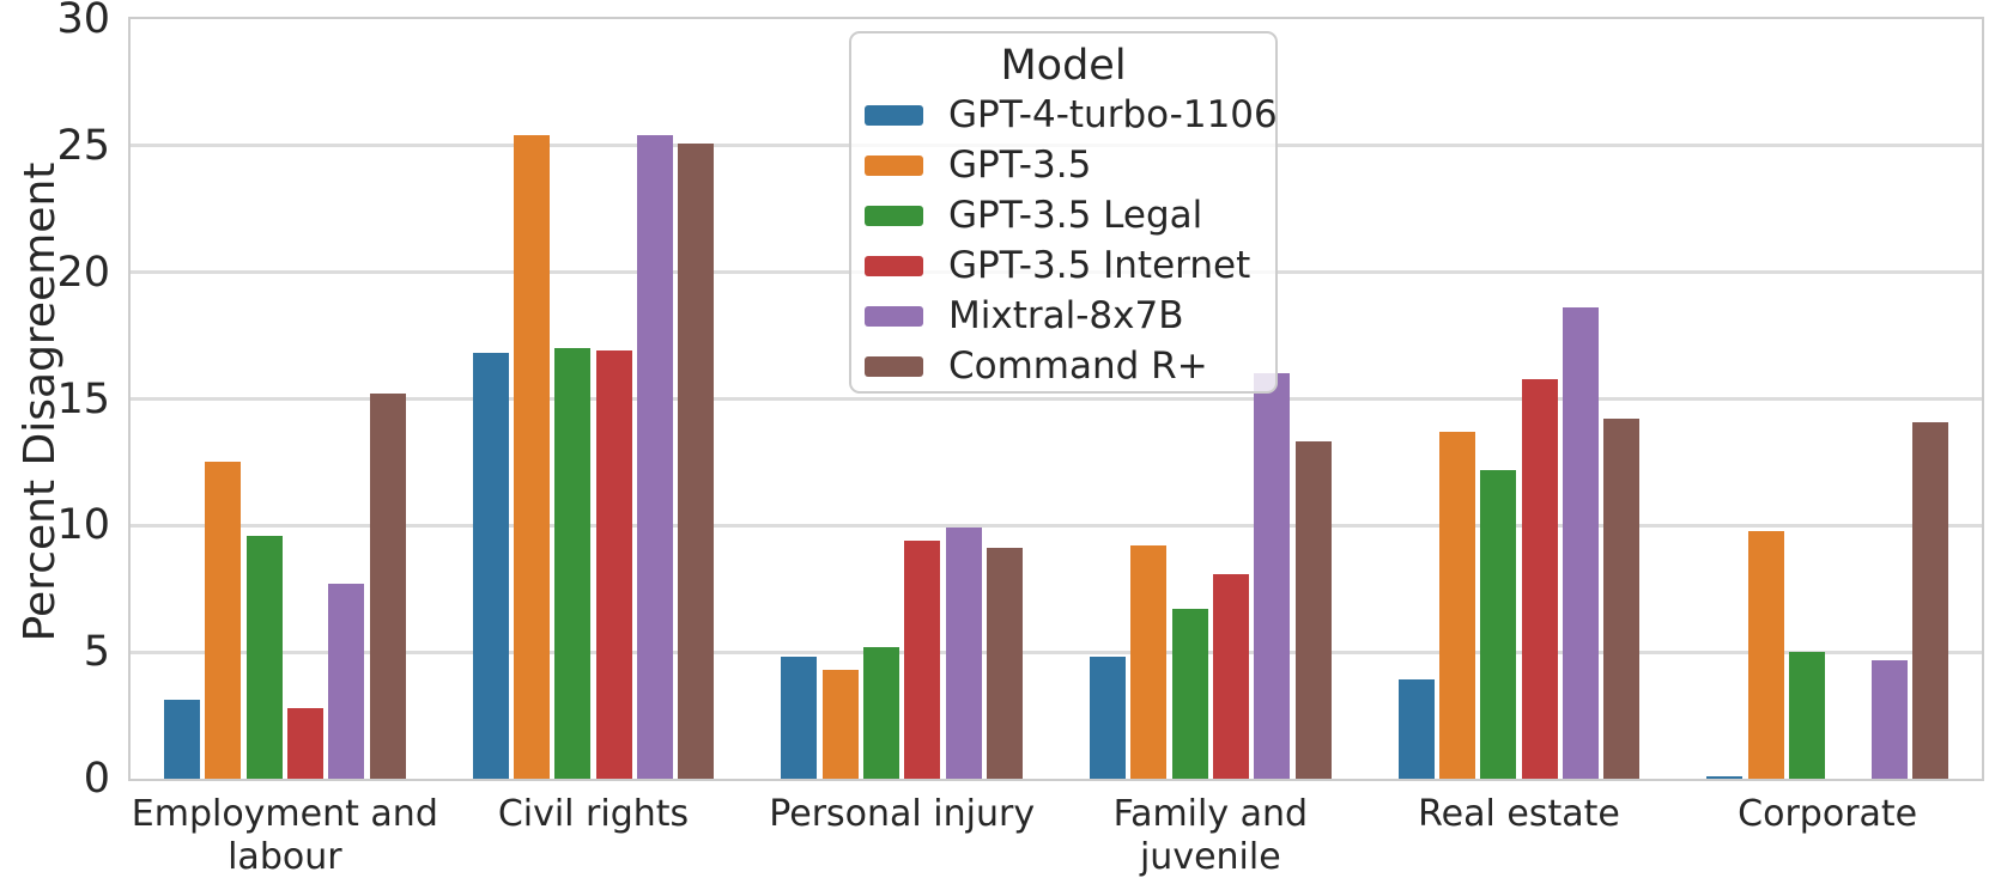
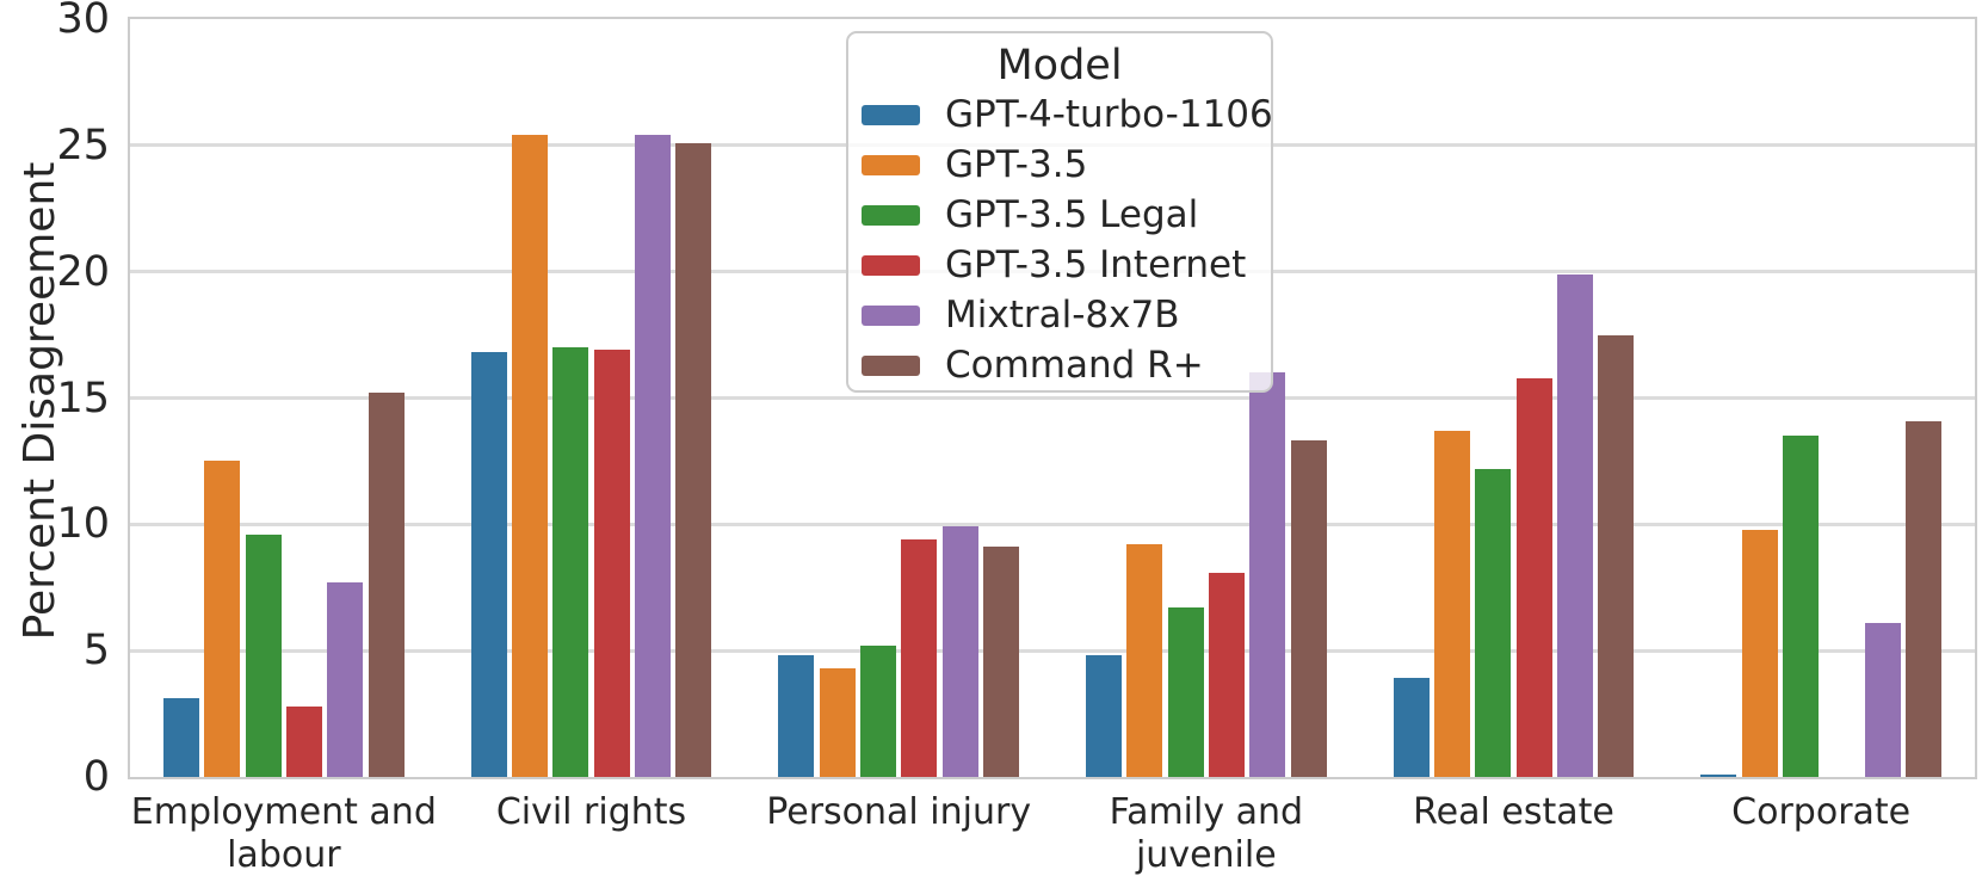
Mixtral-8x7B/Real estate: 18.6 -> 19.9
Command R+/Real estate: 14.2 -> 17.5
GPT-3.5 Legal/Corporate: 5.0 -> 13.5
Mixtral-8x7B/Corporate: 4.7 -> 6.1
